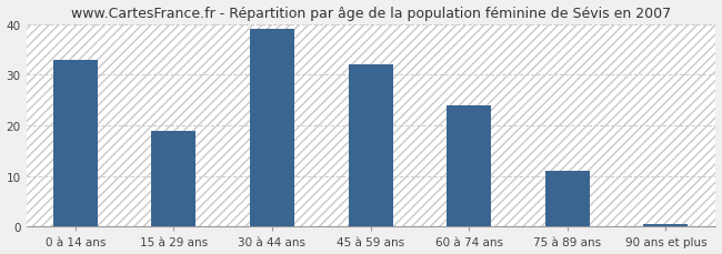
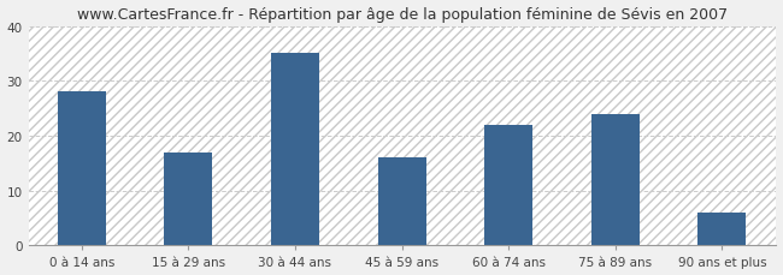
0 à 14 ans: 33.0 -> 28.0
15 à 29 ans: 19.0 -> 17.0
30 à 44 ans: 39.0 -> 35.0
45 à 59 ans: 32.0 -> 16.0
60 à 74 ans: 24.0 -> 22.0
75 à 89 ans: 11.0 -> 24.0
90 ans et plus: 0.5 -> 6.0
